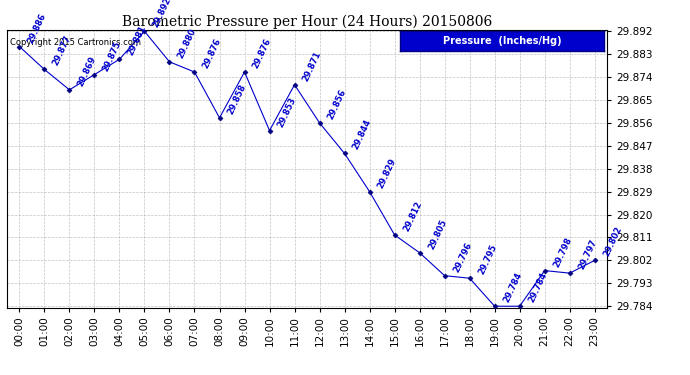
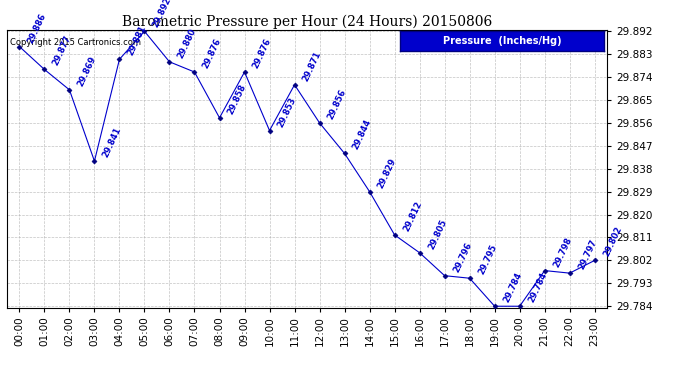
03:00: 29.875 -> 29.841
